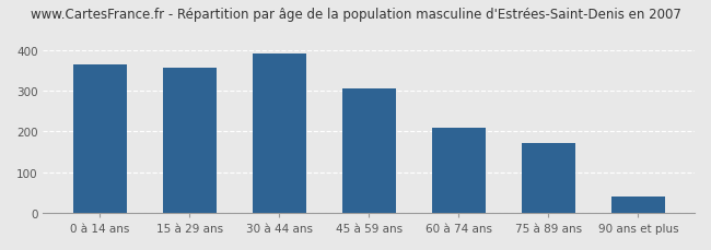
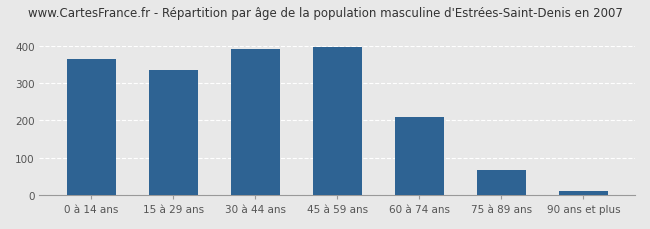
15 à 29 ans: 355 -> 335
45 à 59 ans: 305 -> 396
75 à 89 ans: 170 -> 68
90 ans et plus: 40 -> 10
